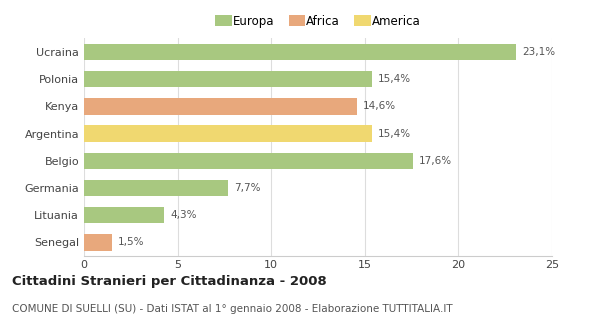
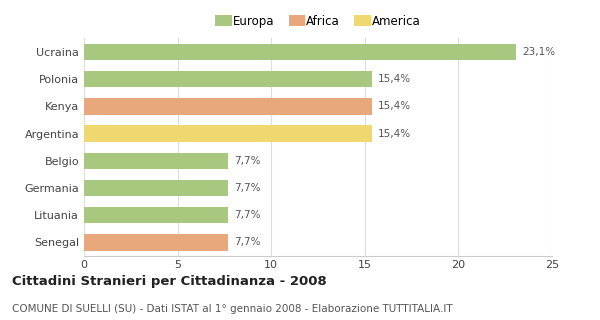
Kenya: 14,6% -> 15,4%
Belgio: 17,6% -> 7,7%
Lituania: 4,3% -> 7,7%
Senegal: 1,5% -> 7,7%
